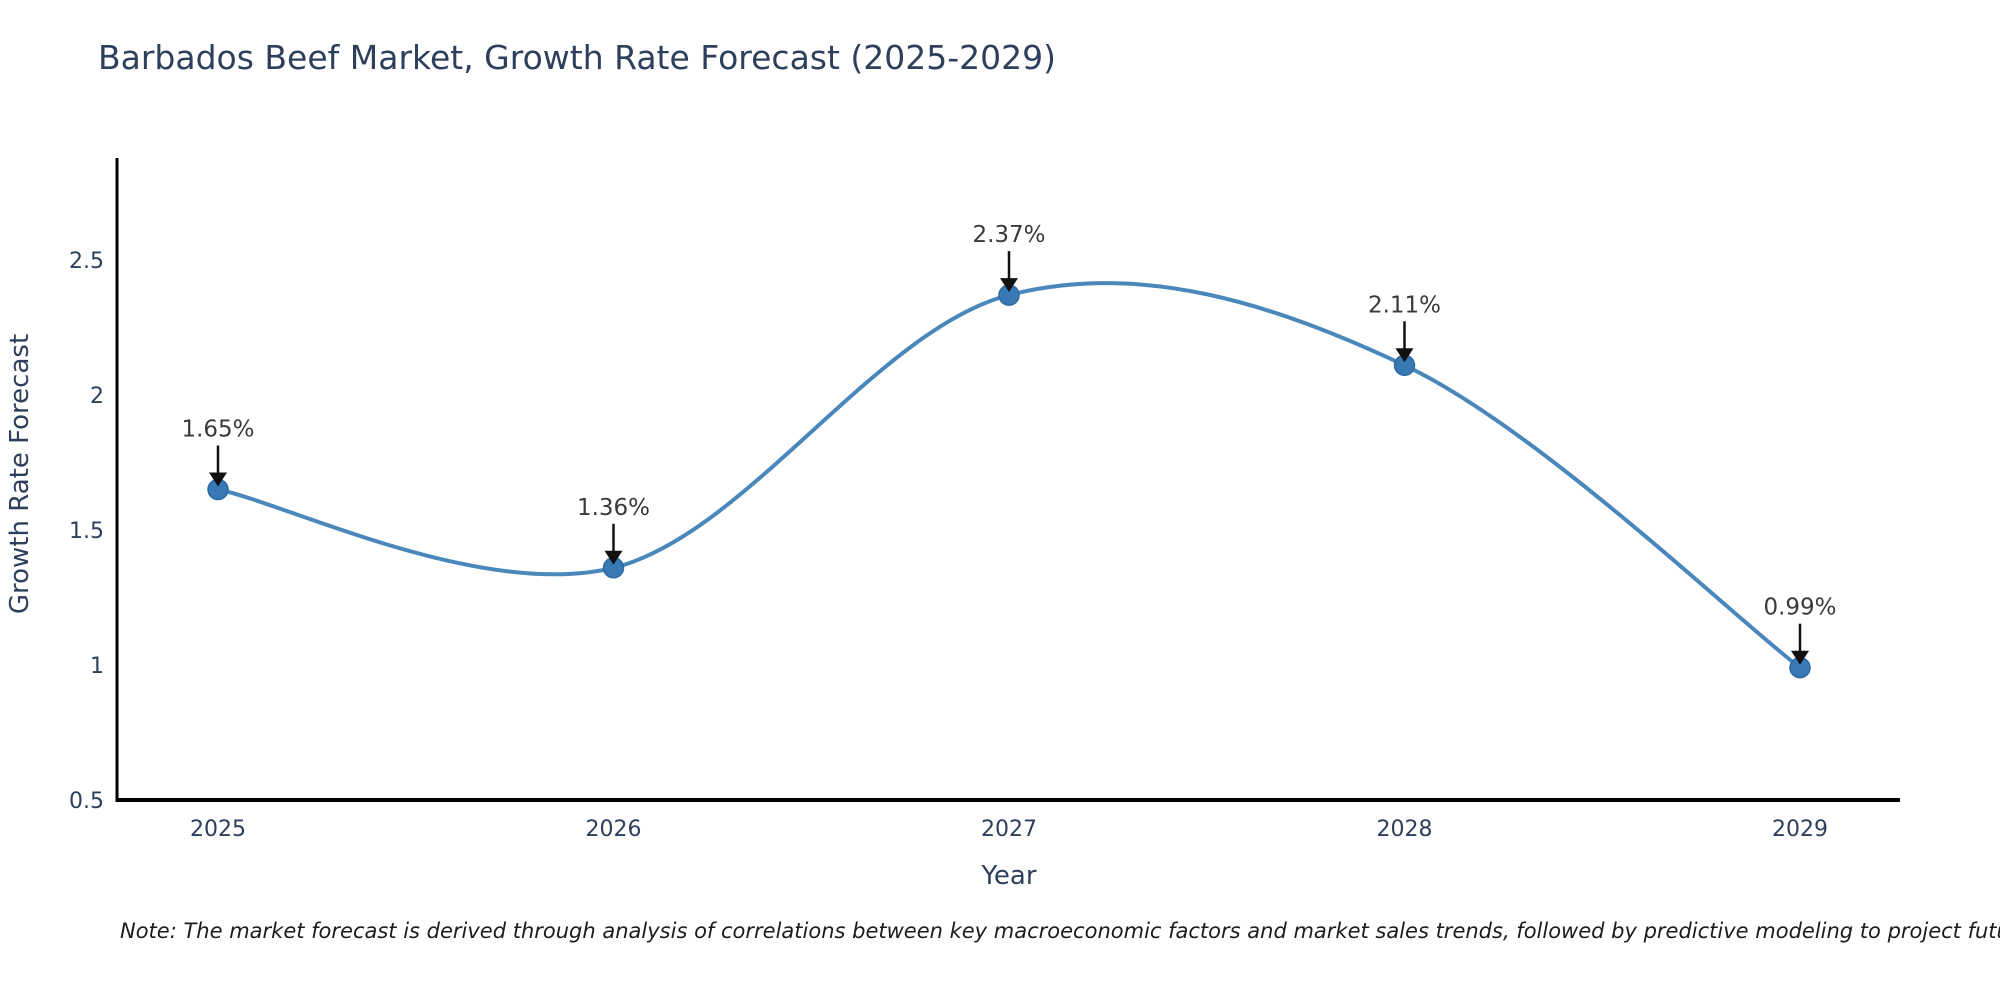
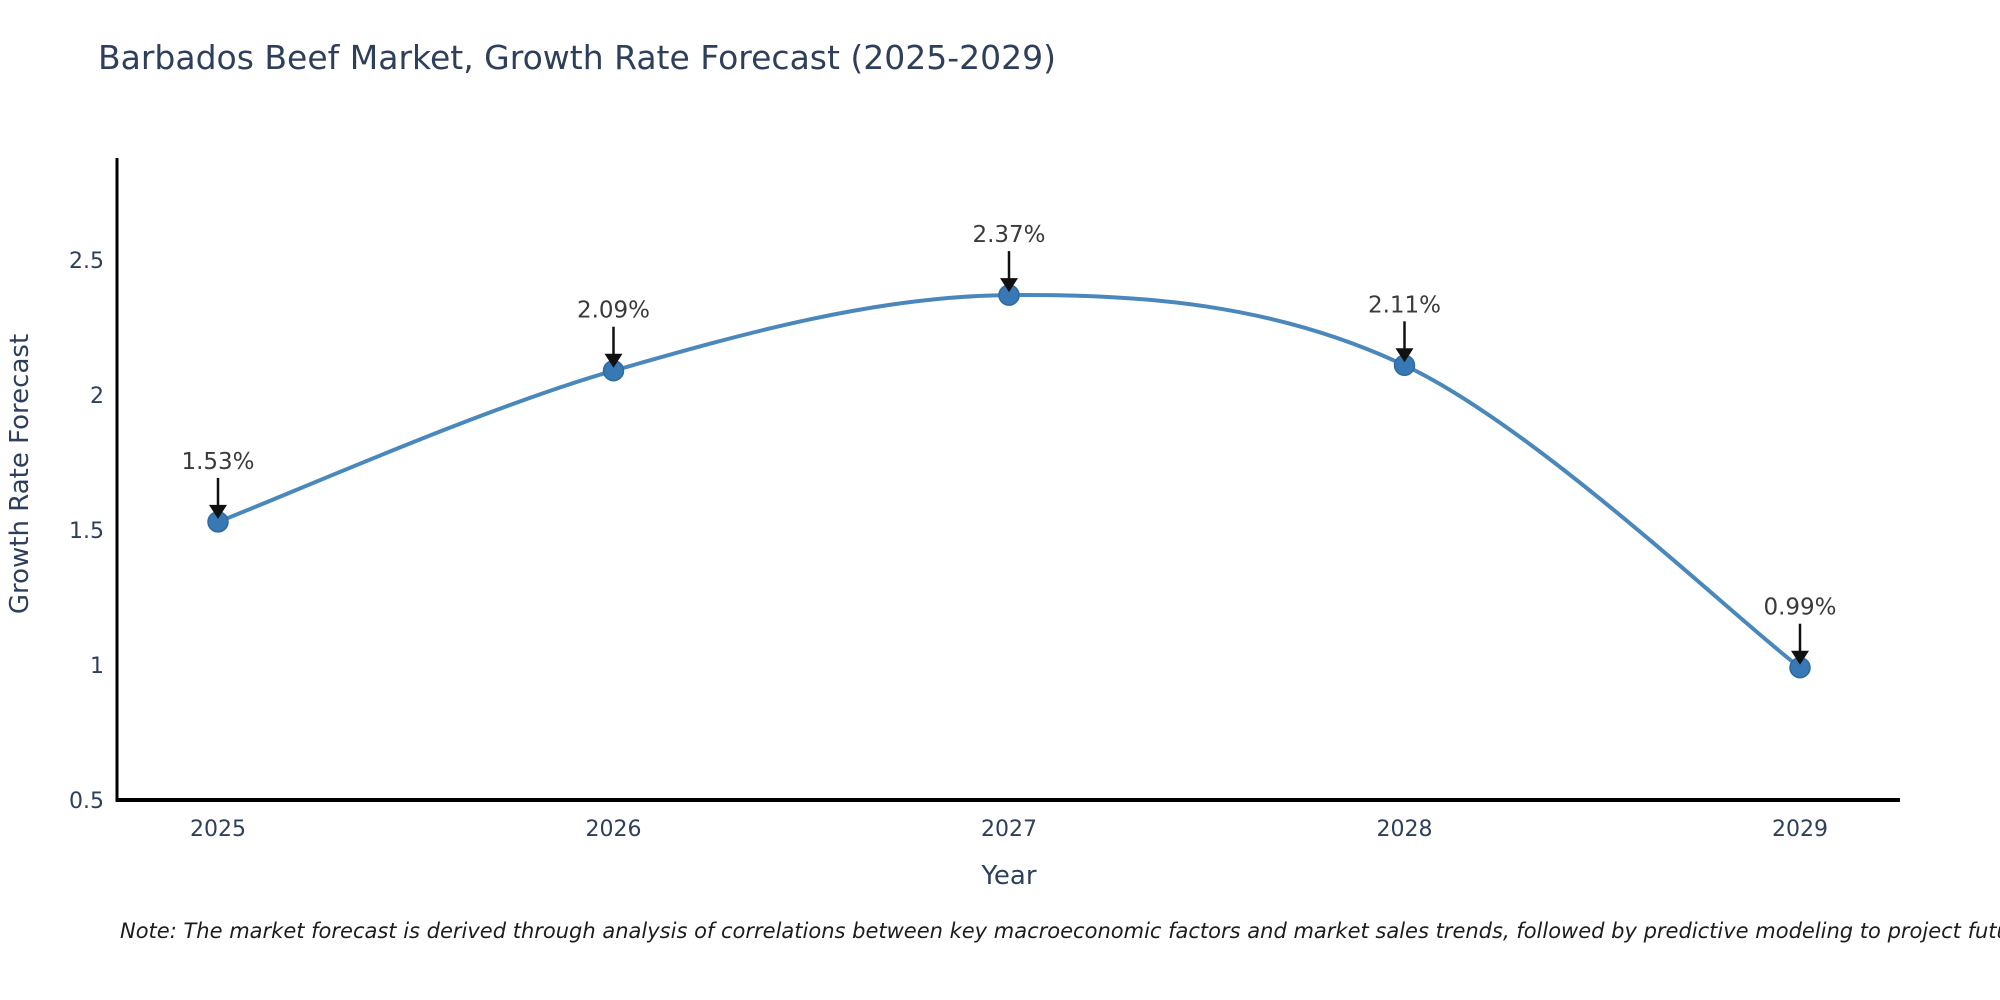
2025: 1.65% -> 1.53%
2026: 1.36% -> 2.09%
